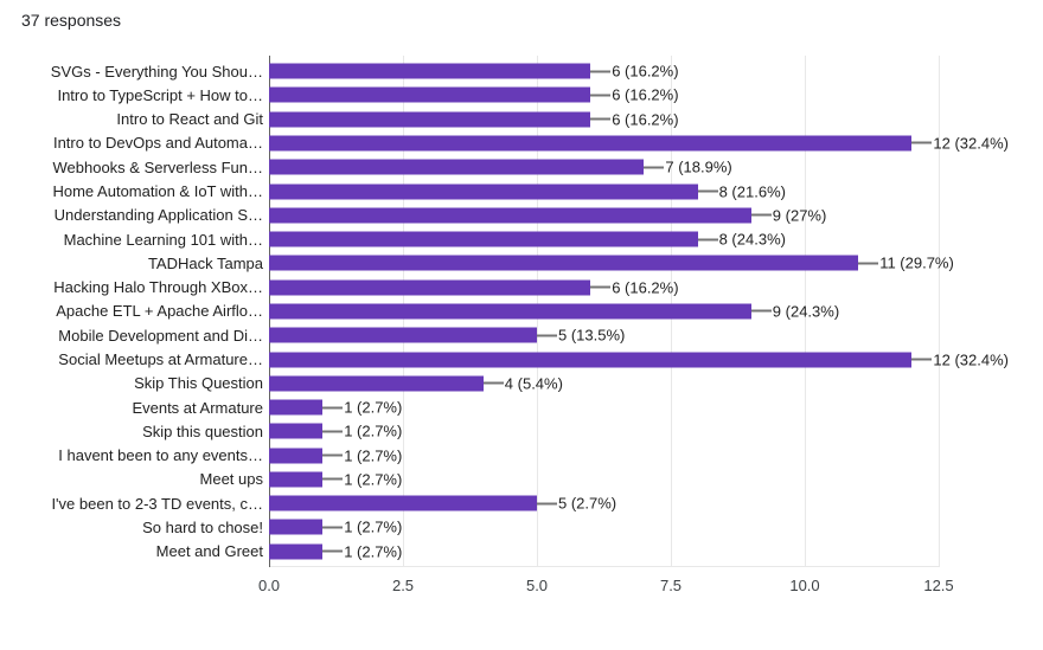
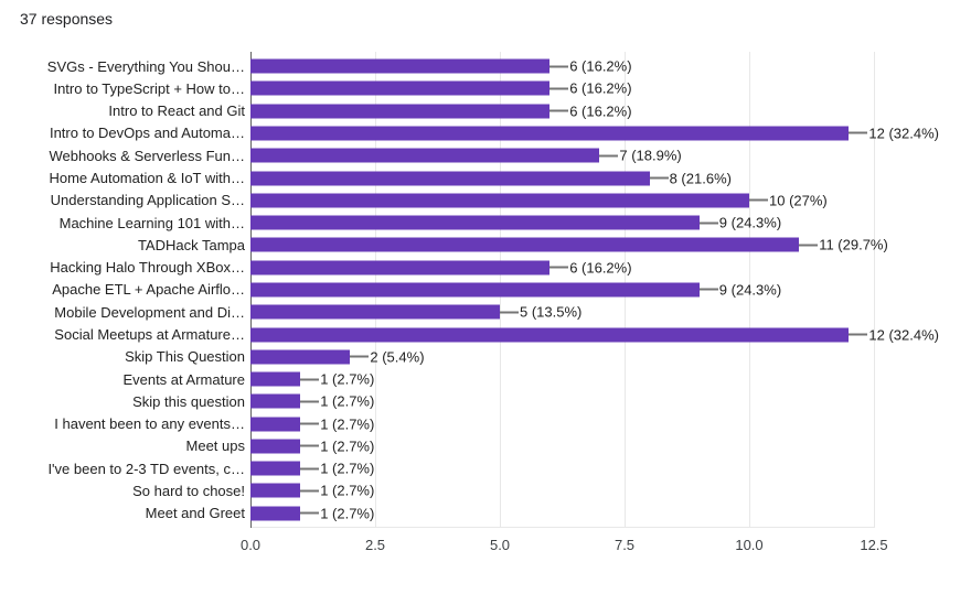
Understanding Application S…: 9 -> 10
Machine Learning 101 with…: 8 -> 9
Skip This Question: 4 -> 2
I've been to 2-3 TD events, c…: 5 -> 1
